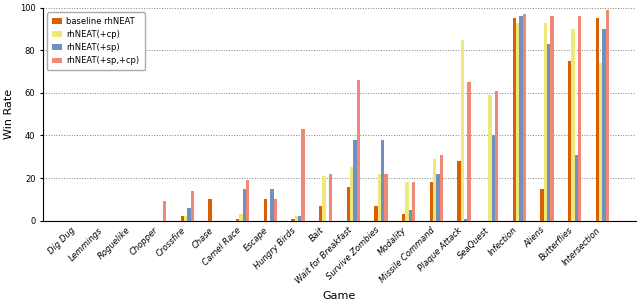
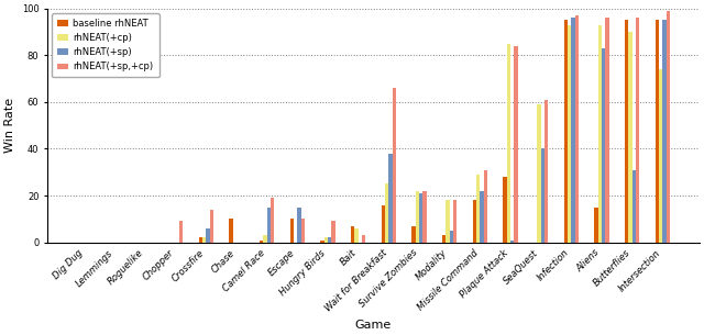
rhNEAT(+sp,+cp)/Hungry Birds: 43 -> 9
rhNEAT(+cp)/Bait: 21 -> 6
rhNEAT(+sp,+cp)/Bait: 22 -> 3
rhNEAT(+sp)/Survive Zombies: 38 -> 21
rhNEAT(+sp,+cp)/Plaque Attack: 65 -> 84
baseline rhNEAT/Butterflies: 75 -> 95
rhNEAT(+sp)/Intersection: 90 -> 95
